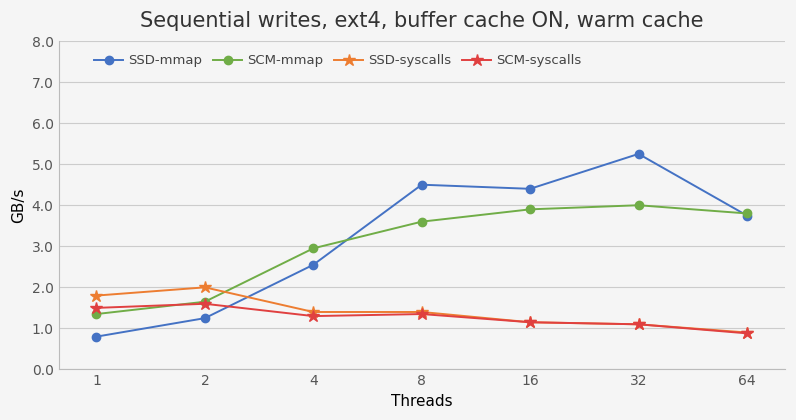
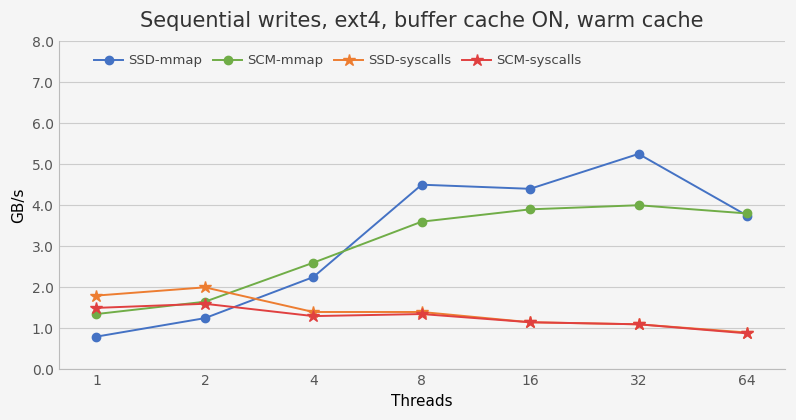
SSD-mmap/4: 2.55 -> 2.25
SCM-mmap/4: 2.95 -> 2.60
